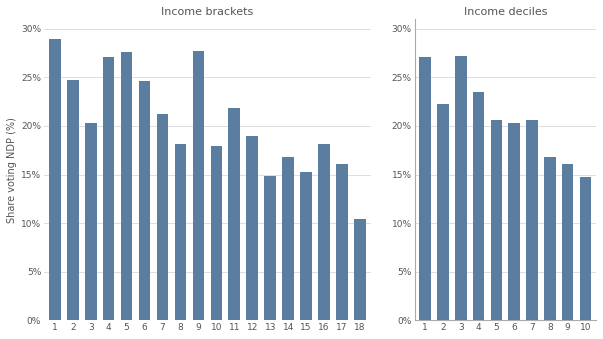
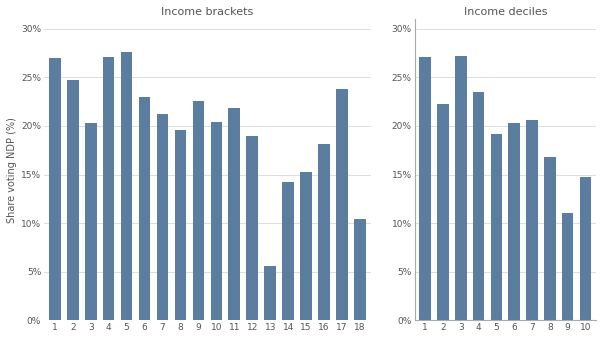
Income brackets/1: 29.0% -> 27.0%
Income brackets/6: 24.6% -> 23.0%
Income brackets/8: 18.1% -> 19.6%
Income brackets/9: 27.7% -> 22.6%
Income brackets/10: 17.9% -> 20.4%
Income brackets/13: 14.9% -> 5.6%
Income brackets/14: 16.8% -> 14.2%
Income brackets/17: 16.1% -> 23.8%
Income deciles/5: 20.6% -> 19.2%
Income deciles/9: 16.1% -> 11.0%
